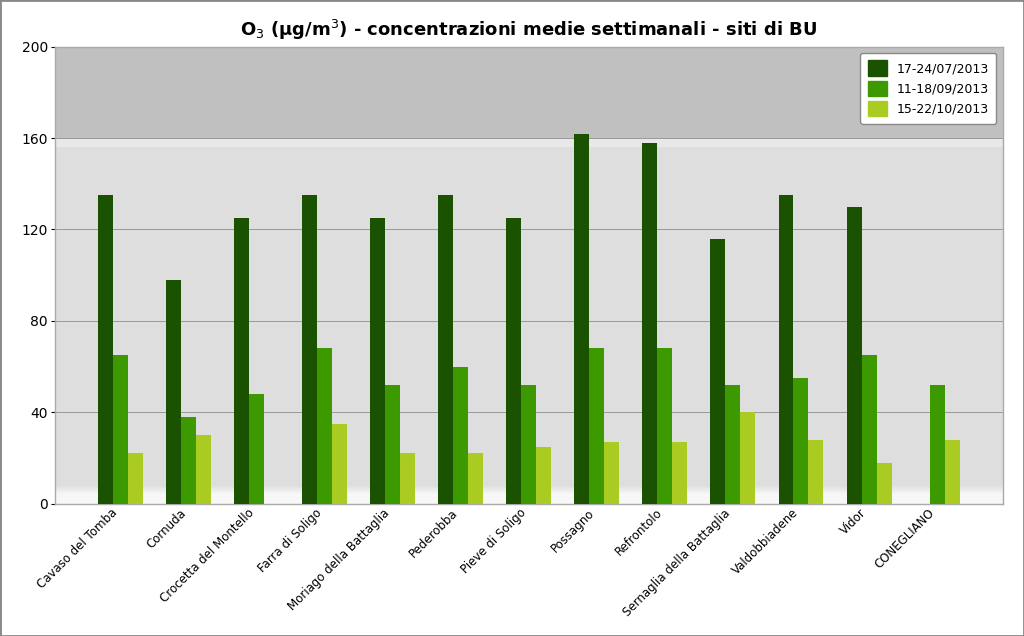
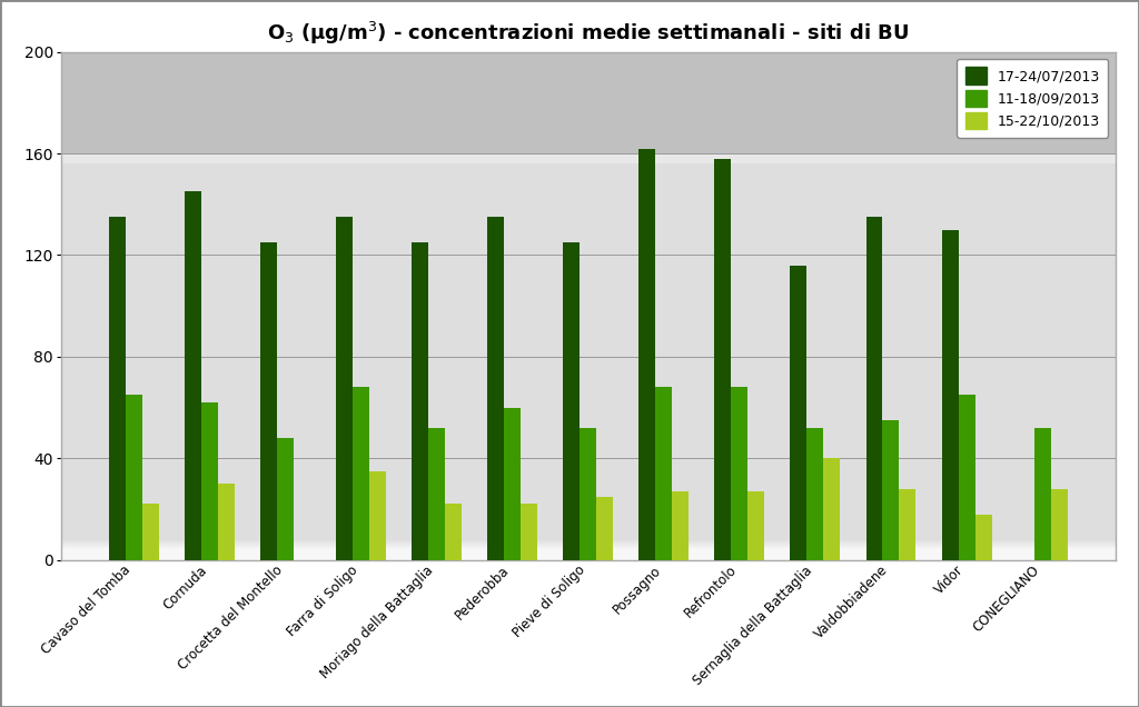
17-24/07/2013/Cornuda: 98 -> 145
11-18/09/2013/Cornuda: 38 -> 62
